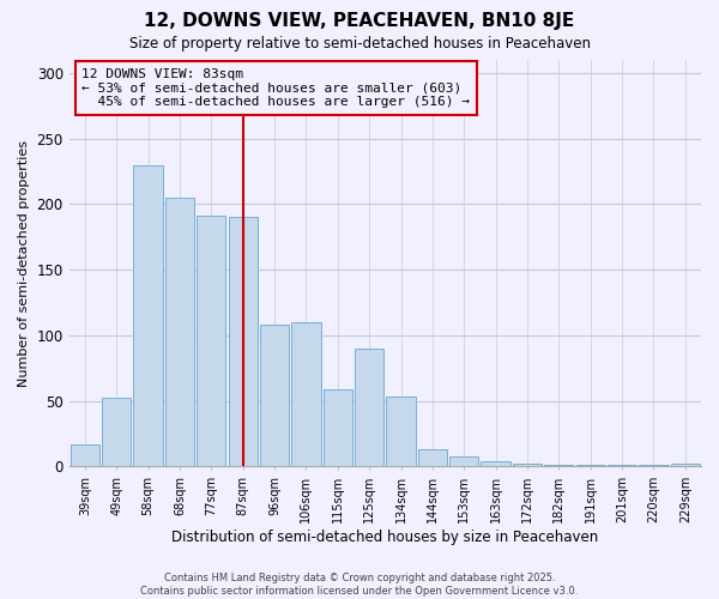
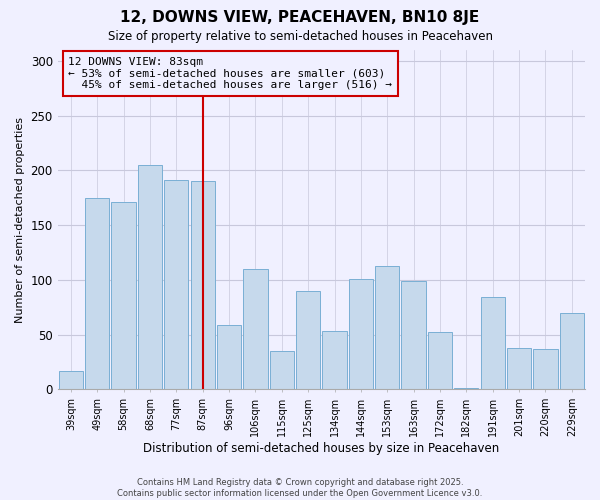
49sqm: 52 -> 175
58sqm: 230 -> 171
96sqm: 108 -> 59
115sqm: 59 -> 35
144sqm: 13 -> 101
153sqm: 8 -> 113
163sqm: 4 -> 99
172sqm: 2 -> 52
191sqm: 1 -> 84
201sqm: 1 -> 38
220sqm: 1 -> 37
229sqm: 2 -> 70
